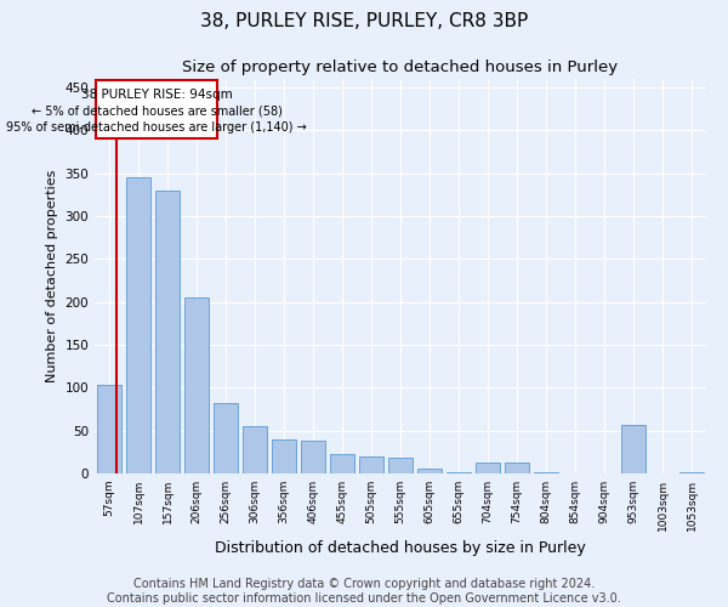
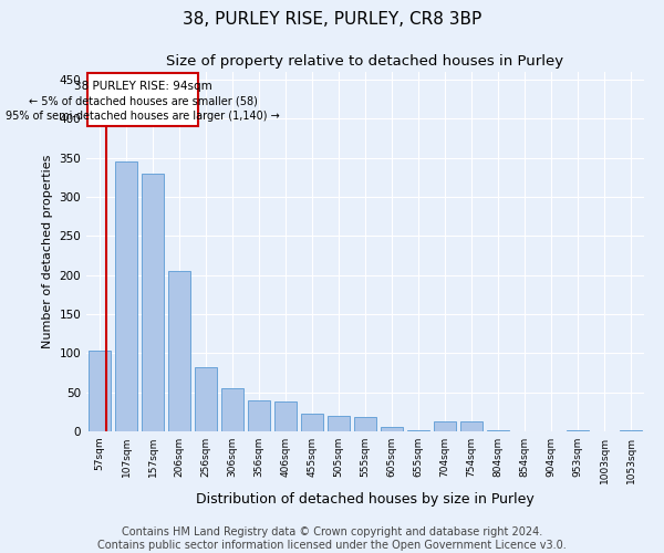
953sqm: 56 -> 1
